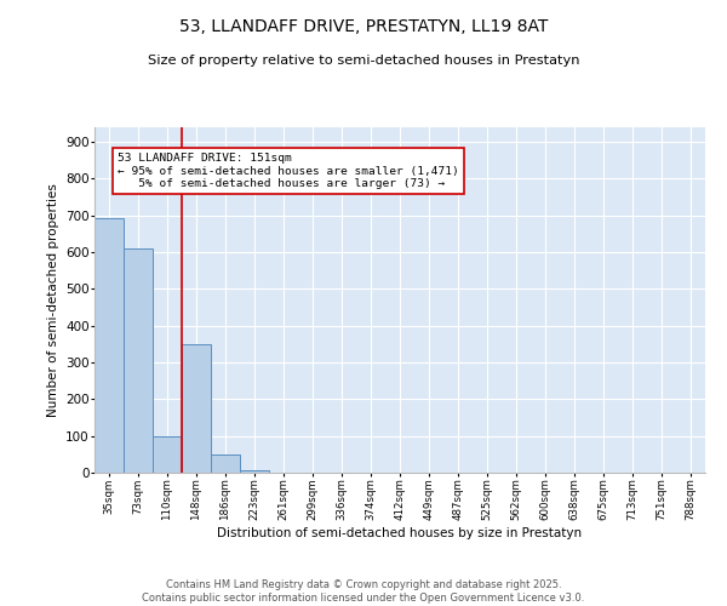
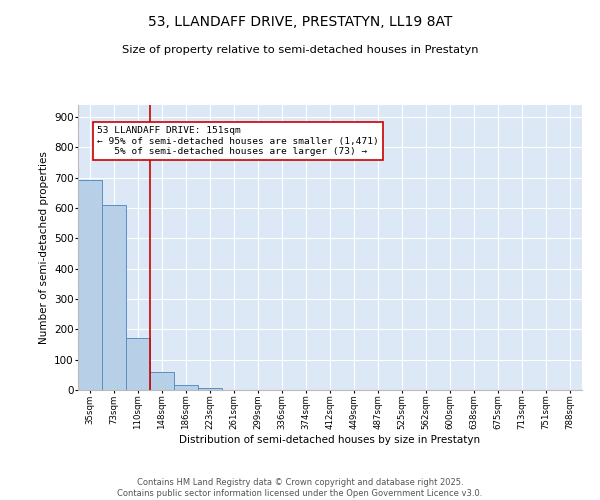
110sqm: 100 -> 170
148sqm: 350 -> 60
186sqm: 50 -> 15
